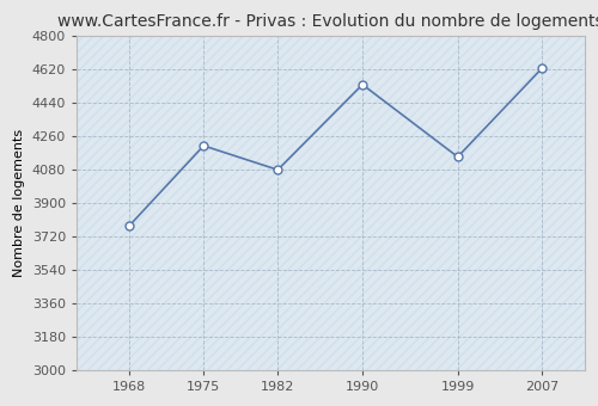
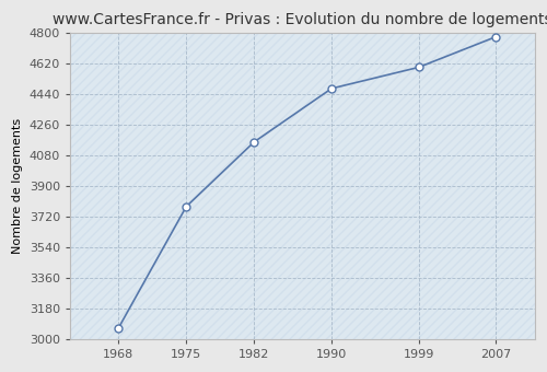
1968: 3780 -> 3060
1975: 4210 -> 3780
1982: 4080 -> 4160
1990: 4540 -> 4480
1999: 4150 -> 4600
2007: 4630 -> 4780
